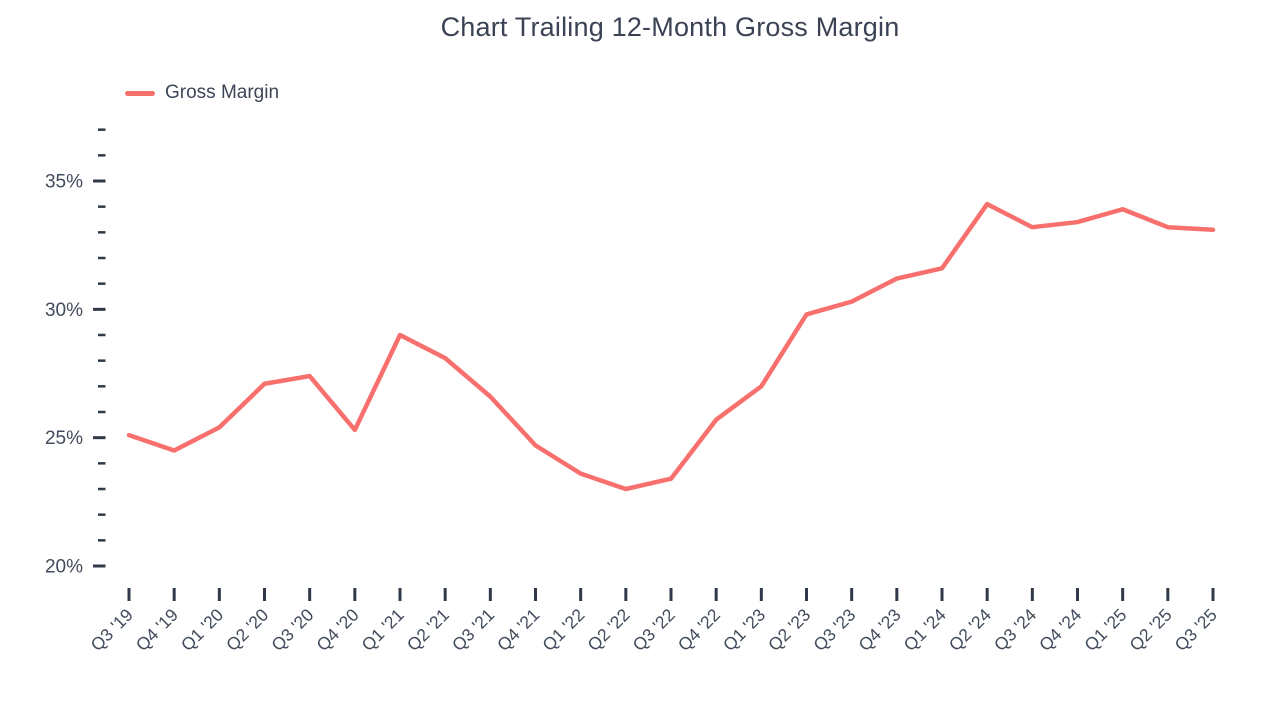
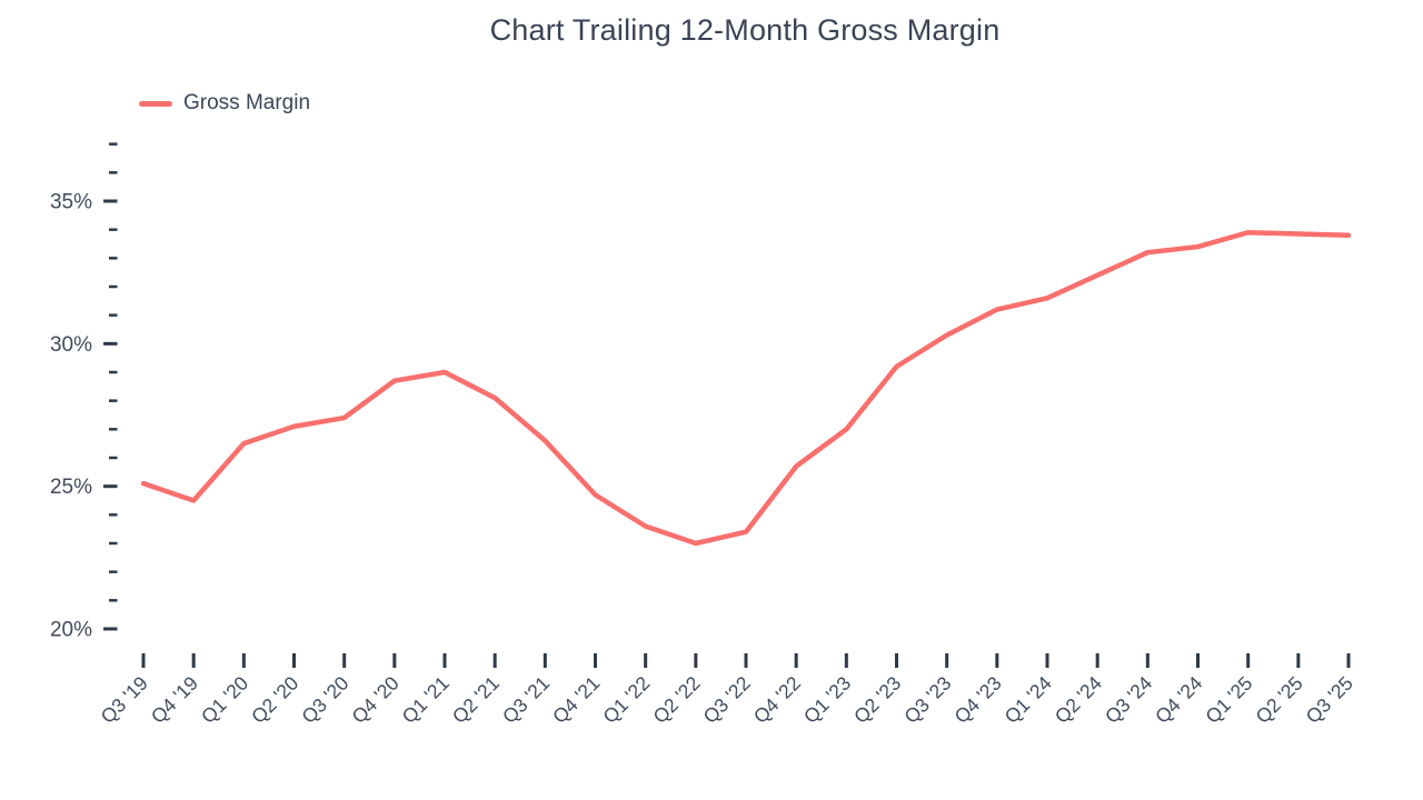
Q1 '20: 25.4% -> 26.5%
Q4 '20: 25.3% -> 28.7%
Q2 '23: 29.8% -> 29.2%
Q2 '24: 34.1% -> 32.4%
Q2 '25: 33.2% -> 33.9%
Q3 '25: 33.1% -> 33.8%
